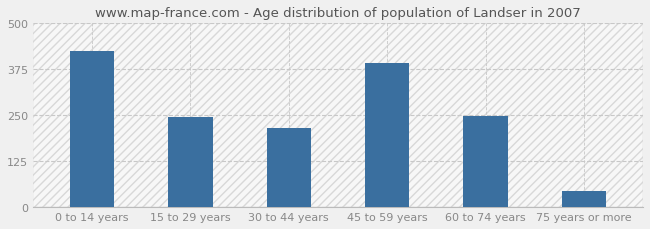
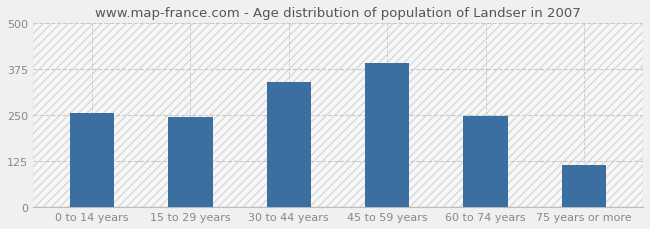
0 to 14 years: 425 -> 255
30 to 44 years: 215 -> 340
75 years or more: 45 -> 115
